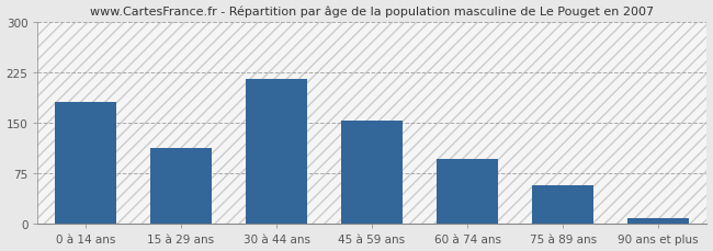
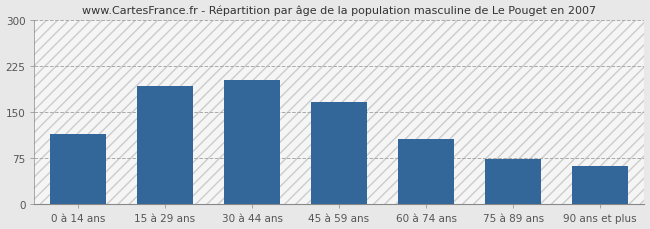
0 à 14 ans: 182 -> 114
15 à 29 ans: 113 -> 192
30 à 44 ans: 215 -> 202
45 à 59 ans: 153 -> 166
60 à 74 ans: 97 -> 106
75 à 89 ans: 57 -> 74
90 ans et plus: 8 -> 62
